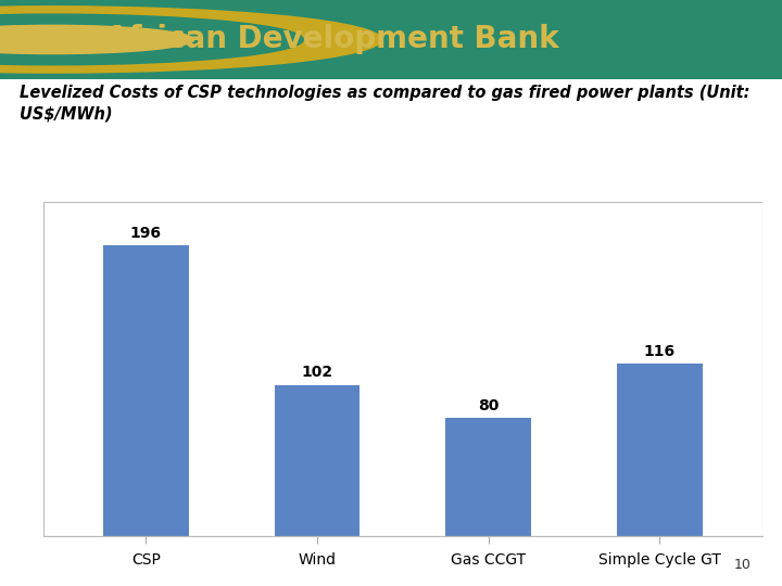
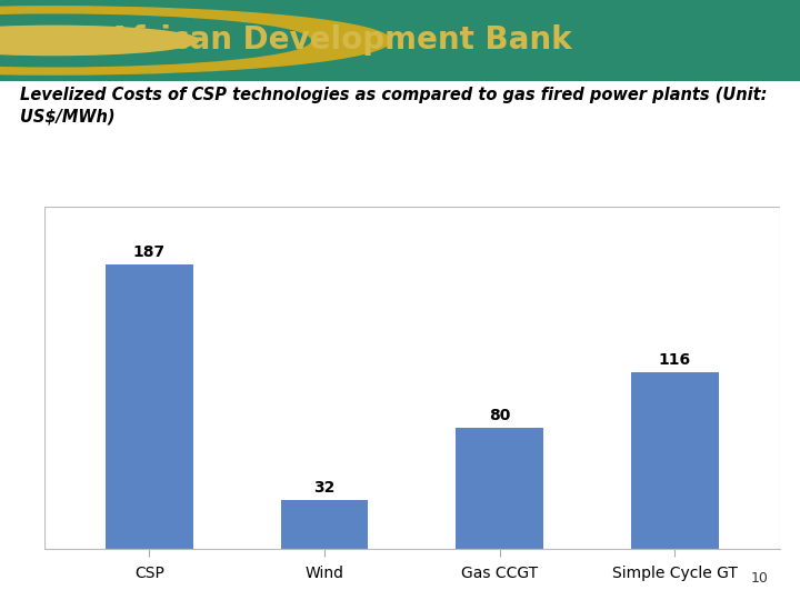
CSP: 196 -> 187
Wind: 102 -> 32
